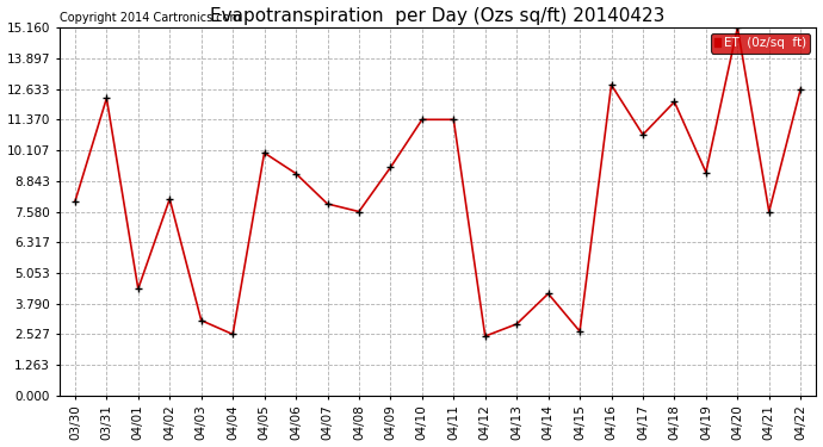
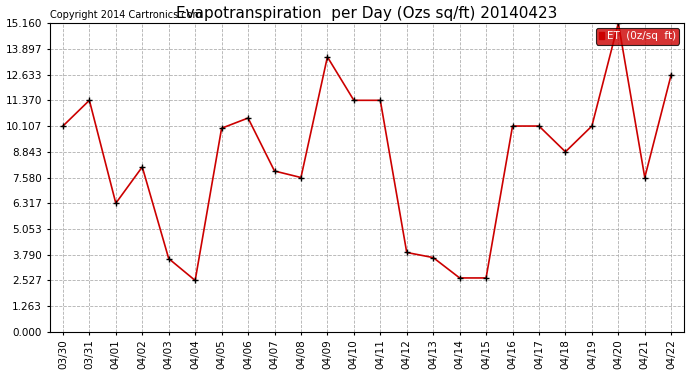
03/30: 8.00 -> 10.11
03/31: 12.25 -> 11.37
04/01: 4.40 -> 6.32
04/03: 3.10 -> 3.60
04/06: 9.15 -> 10.50
04/09: 9.40 -> 13.50
04/12: 2.45 -> 3.90
04/13: 2.95 -> 3.65
04/14: 4.20 -> 2.65
04/16: 12.80 -> 10.11
04/17: 10.75 -> 10.11
04/18: 12.10 -> 8.84
04/19: 9.20 -> 10.11
